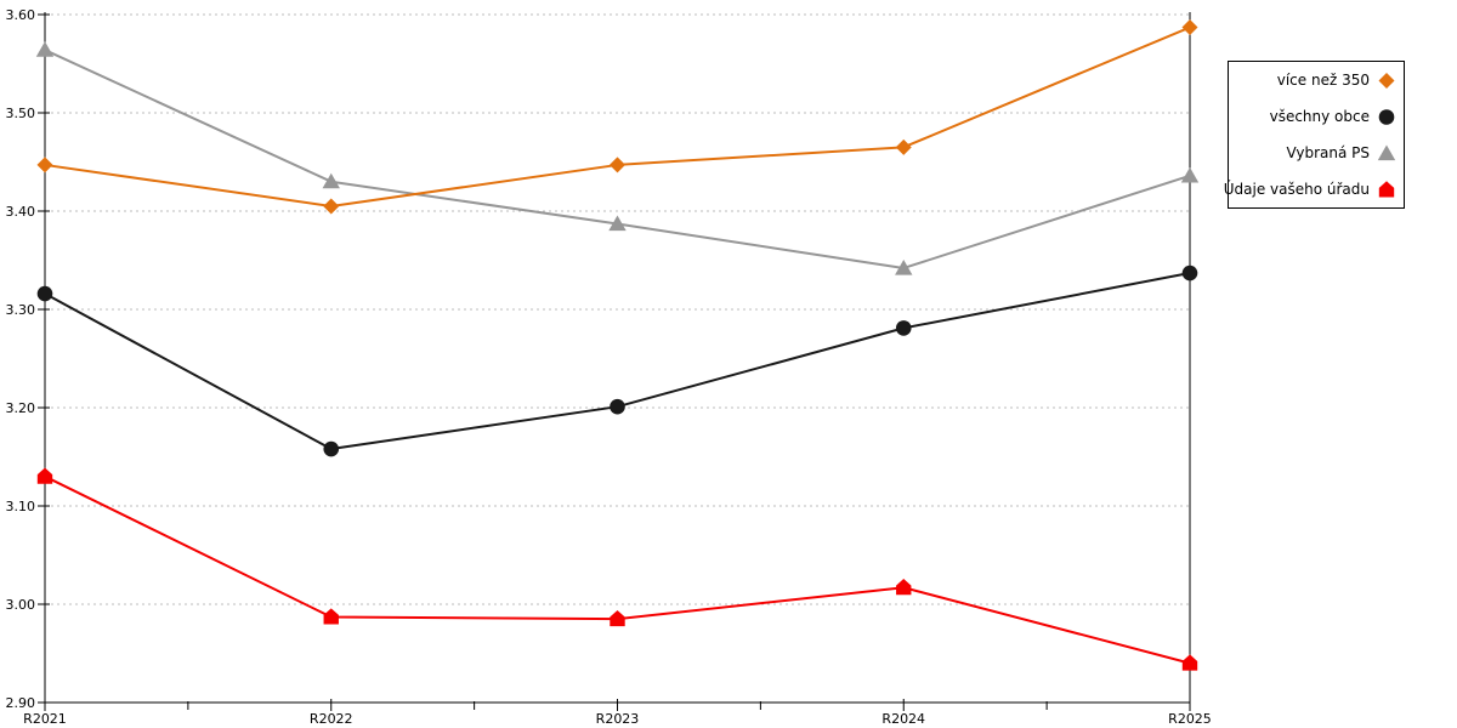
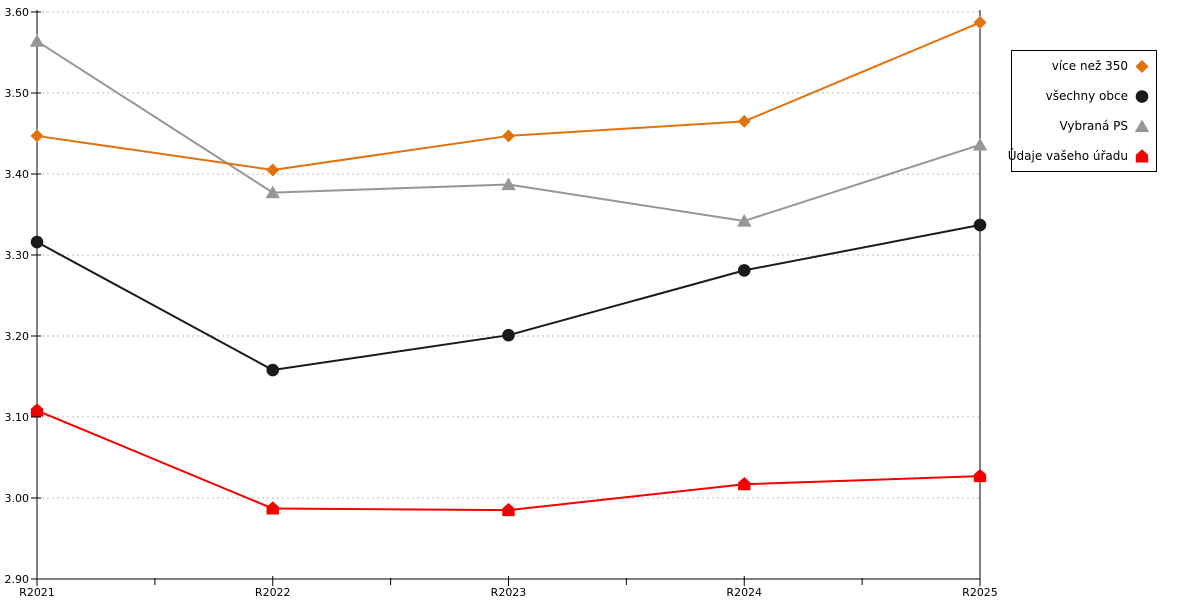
Údaje vašeho úřadu/R2021: 3.13 -> 3.11
Vybraná PS/R2022: 3.43 -> 3.38
Údaje vašeho úřadu/R2025: 2.94 -> 3.03
